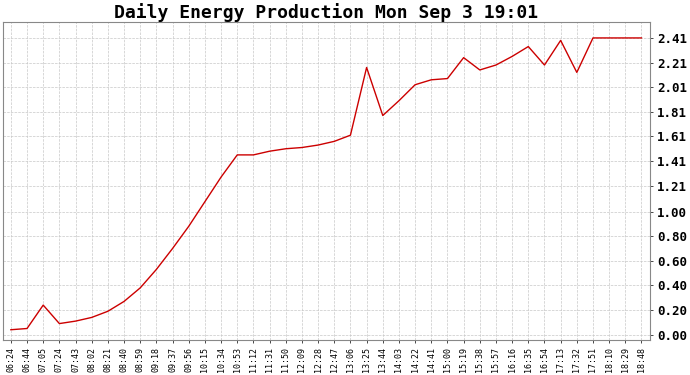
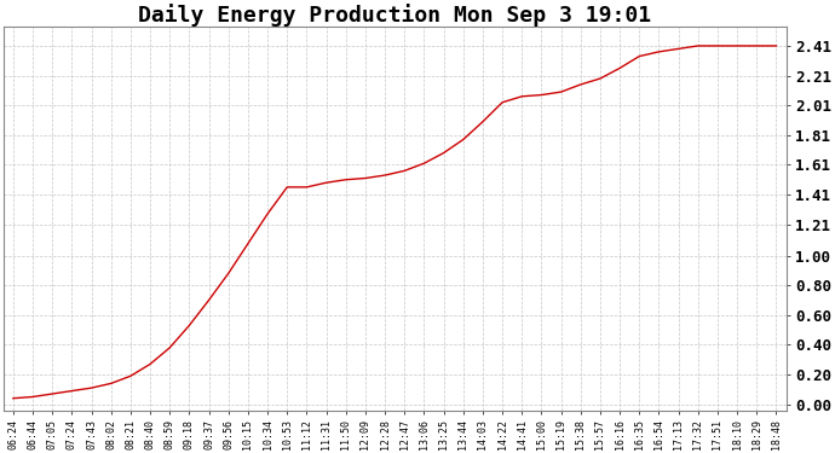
07:05: 0.24 -> 0.07
13:25: 2.17 -> 1.69
15:19: 2.25 -> 2.10
16:54: 2.19 -> 2.37
17:32: 2.13 -> 2.41
